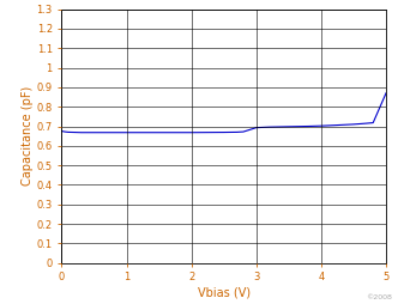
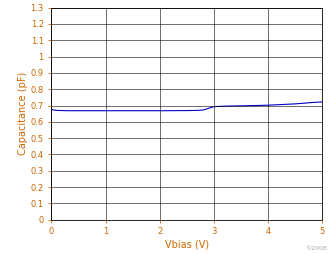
5: 0.87 -> 0.72
